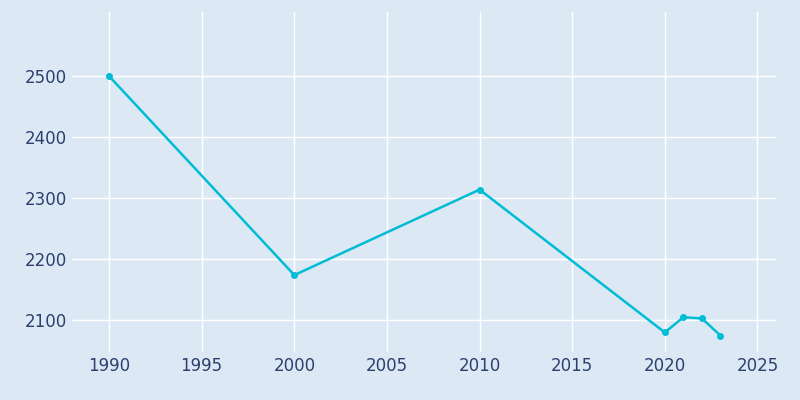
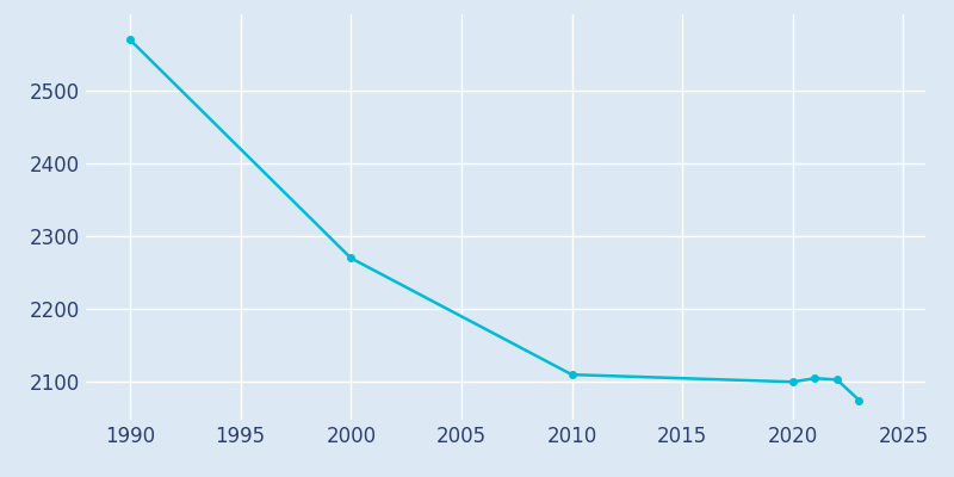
1990: 2500 -> 2570
2000: 2174 -> 2270
2010: 2314 -> 2110
2020: 2080 -> 2100
